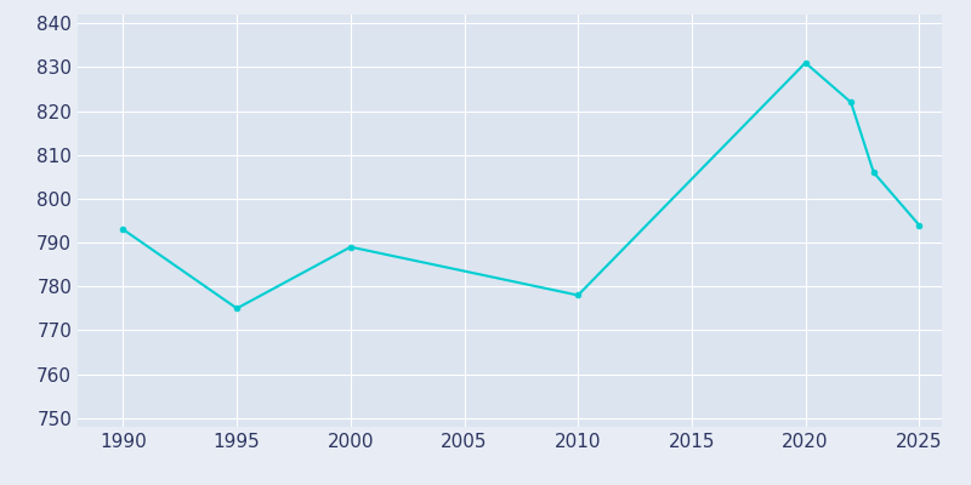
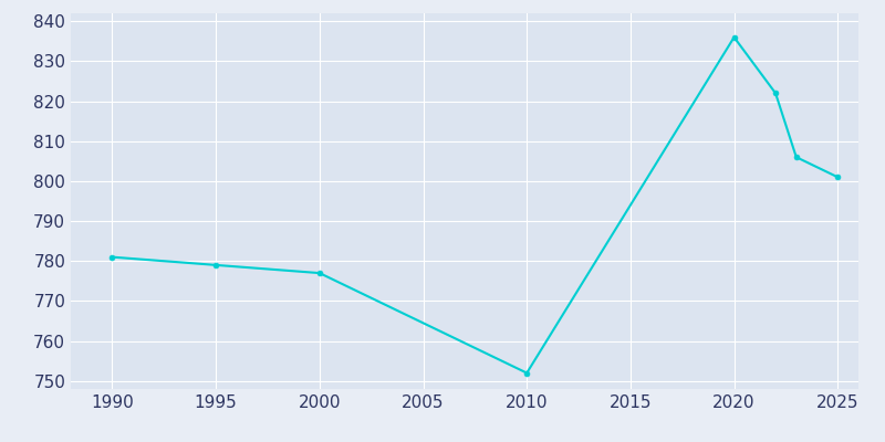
1990: 793 -> 781
1995: 775 -> 779
2000: 789 -> 777
2010: 778 -> 752
2020: 831 -> 836
2025: 794 -> 801
